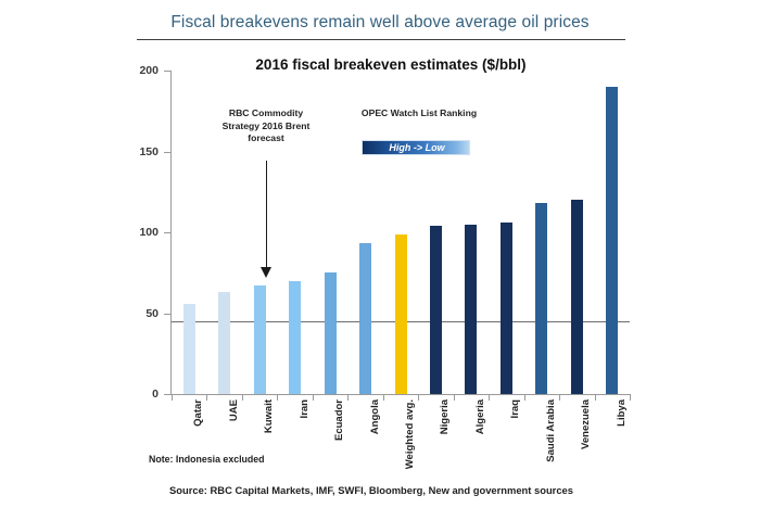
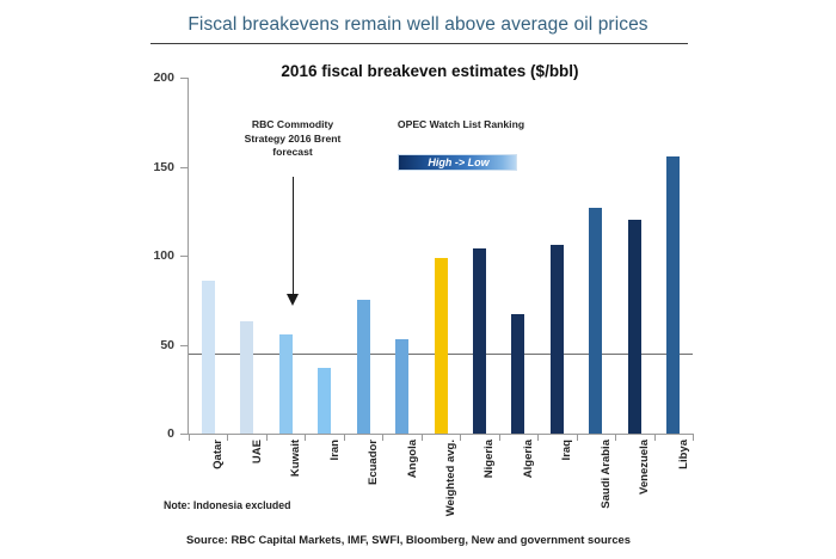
Qatar: 56 -> 86
Kuwait: 67 -> 56
Iran: 70 -> 37
Angola: 93 -> 53
Algeria: 105 -> 67
Saudi Arabia: 118 -> 127
Libya: 190 -> 156
